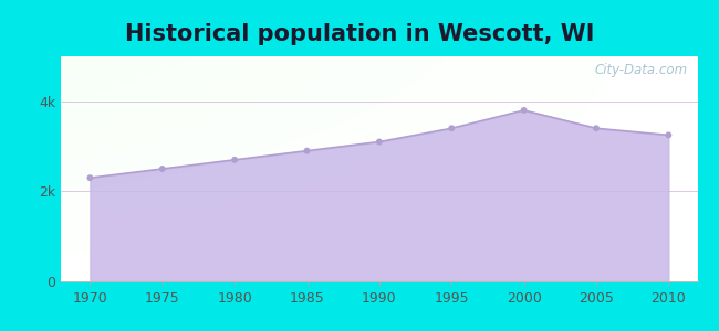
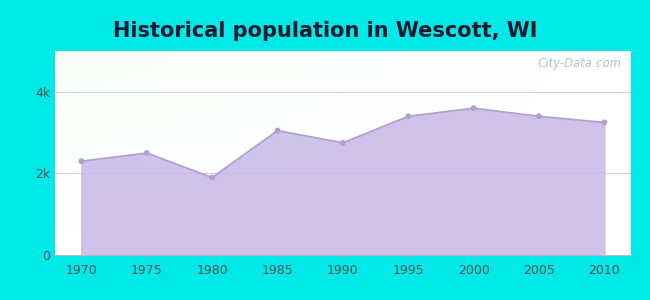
1980: 2.70k -> 1.90k
1985: 2.90k -> 3.05k
1990: 3.10k -> 2.75k
2000: 3.80k -> 3.60k
